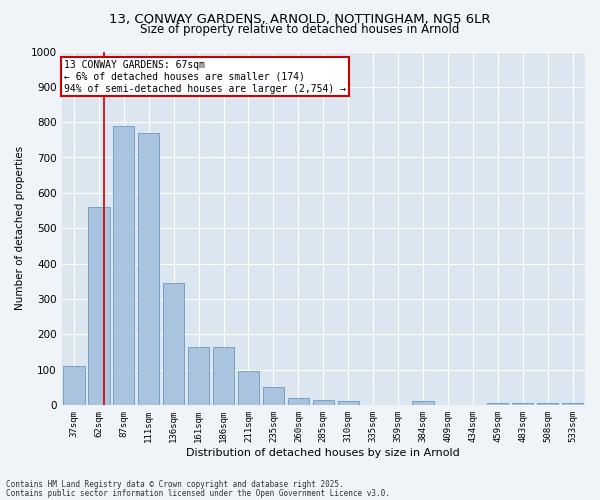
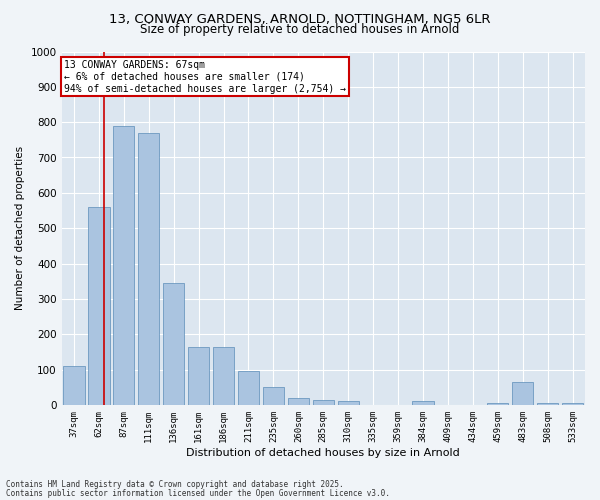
483sqm: 5 -> 65
